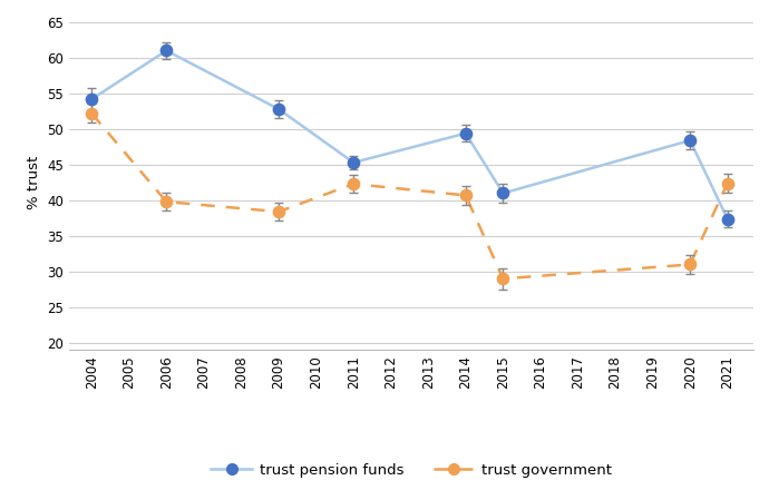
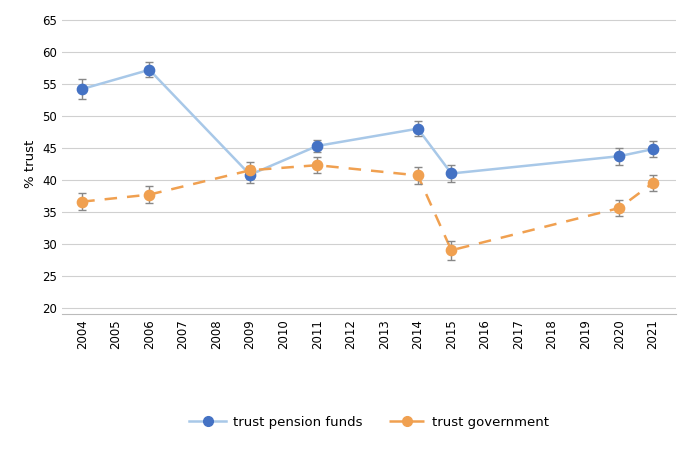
trust government/2004: 52.2 -> 36.6
trust pension funds/2006: 61.0 -> 57.2
trust government/2006: 39.8 -> 37.7
trust pension funds/2009: 52.8 -> 40.8
trust government/2009: 38.4 -> 41.5
trust pension funds/2014: 49.4 -> 48.0
trust pension funds/2020: 48.4 -> 43.7
trust government/2020: 31.0 -> 35.6
trust pension funds/2021: 37.4 -> 44.8
trust government/2021: 42.4 -> 39.5
